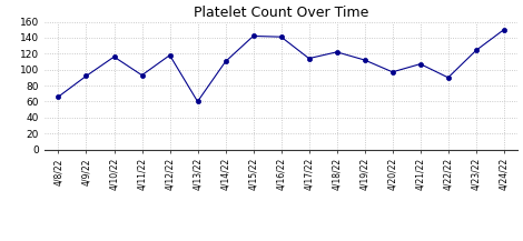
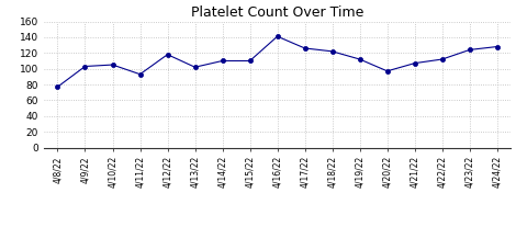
4/8/22: 66 -> 77
4/9/22: 92 -> 103
4/10/22: 116 -> 105
4/13/22: 60 -> 102
4/15/22: 142 -> 110
4/17/22: 114 -> 126
4/22/22: 90 -> 112
4/24/22: 150 -> 128
